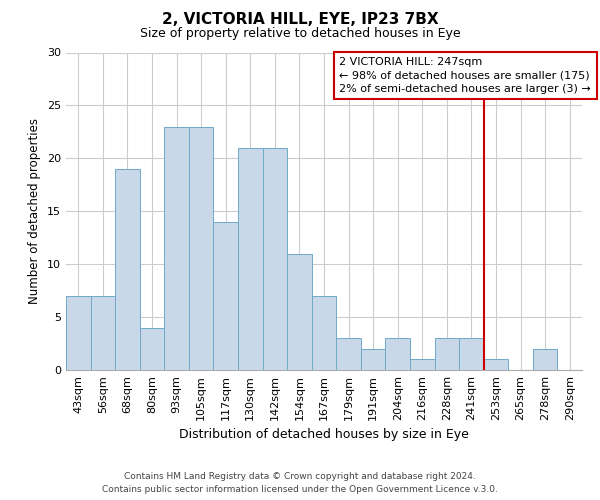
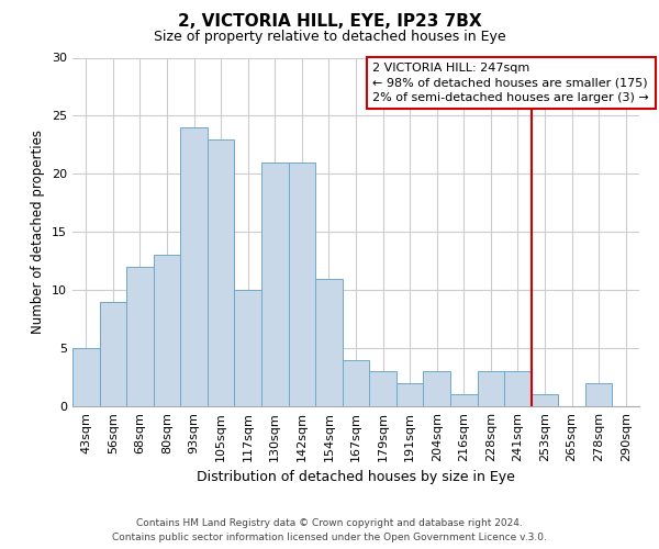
43sqm: 7 -> 5
56sqm: 7 -> 9
68sqm: 19 -> 12
80sqm: 4 -> 13
93sqm: 23 -> 24
117sqm: 14 -> 10
167sqm: 7 -> 4
